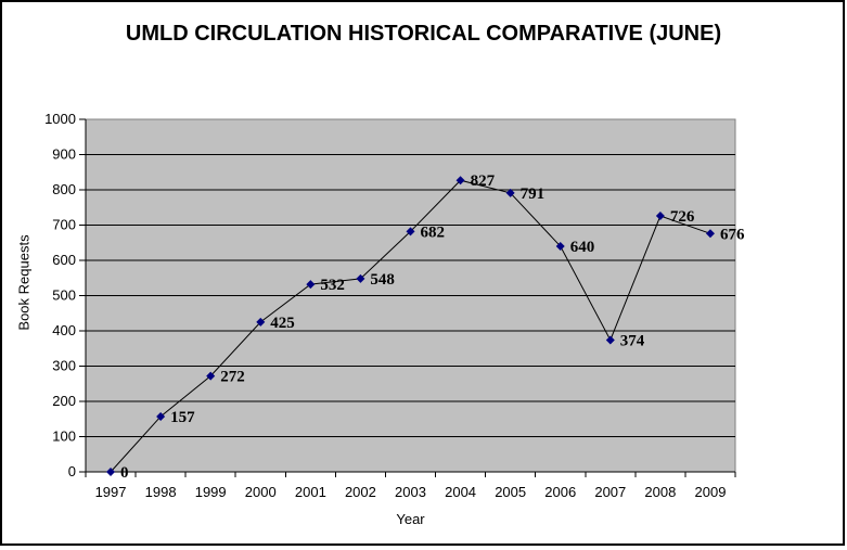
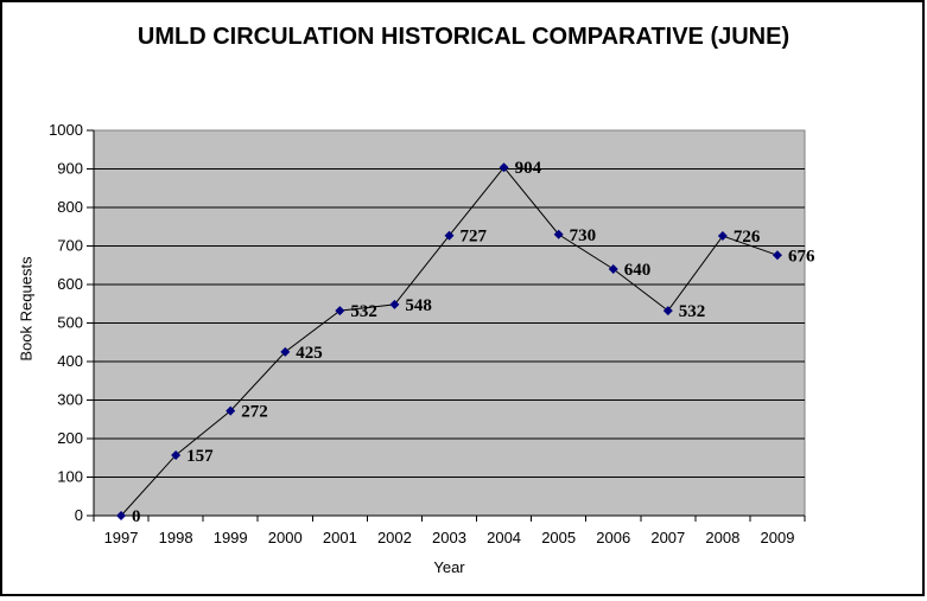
2003: 682 -> 727
2004: 827 -> 904
2005: 791 -> 730
2007: 374 -> 532
